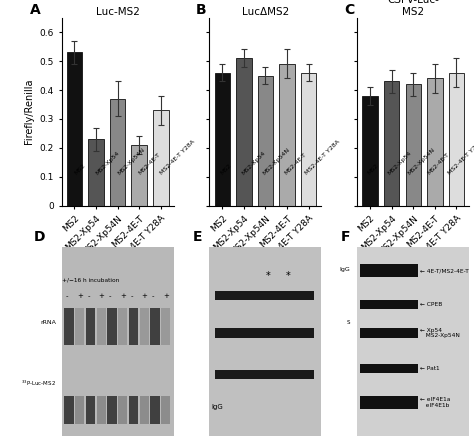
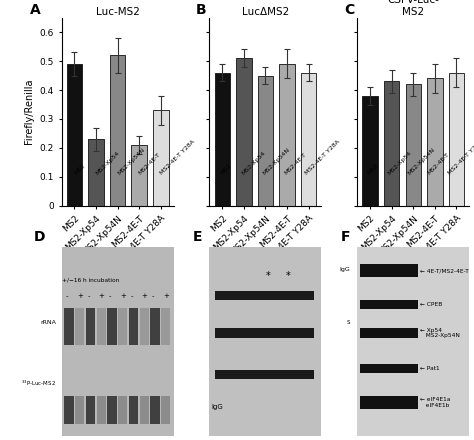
Luc-MS2/MS2: 0.53 -> 0.49
Luc-MS2/MS2-Xp54N: 0.37 -> 0.52
